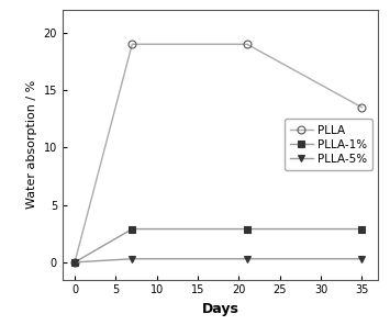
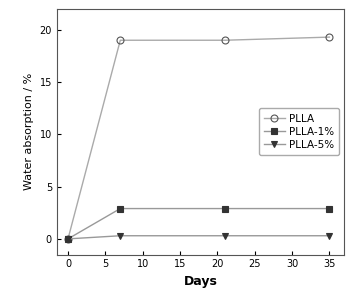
PLLA/35: 13.5 -> 19.3
